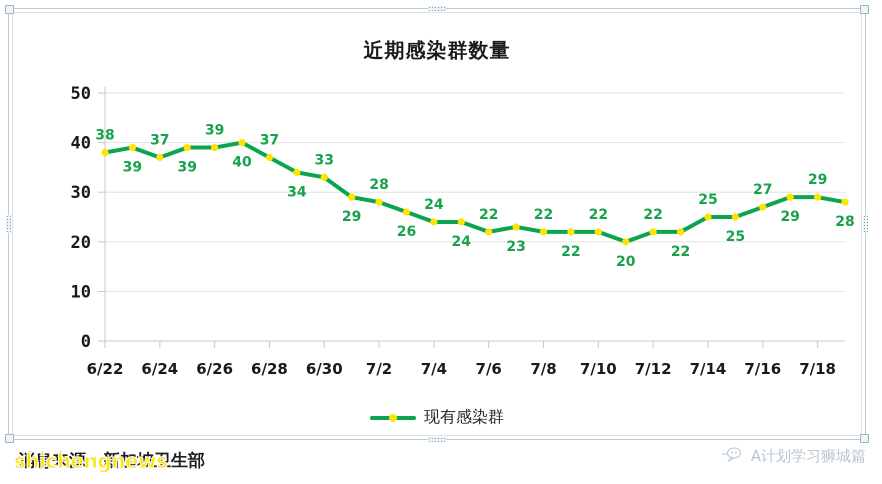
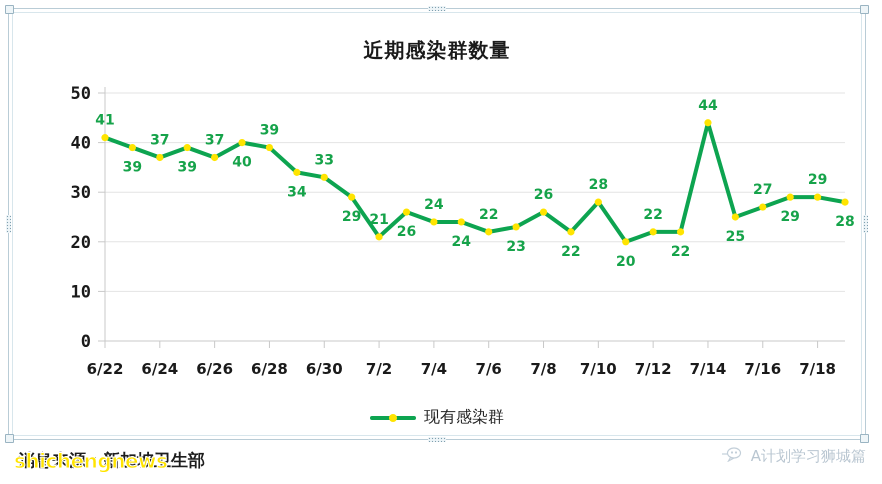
6/22: 38 -> 41
6/26: 39 -> 37
6/28: 37 -> 39
7/2: 28 -> 21
7/8: 22 -> 26
7/10: 22 -> 28
7/14: 25 -> 44
